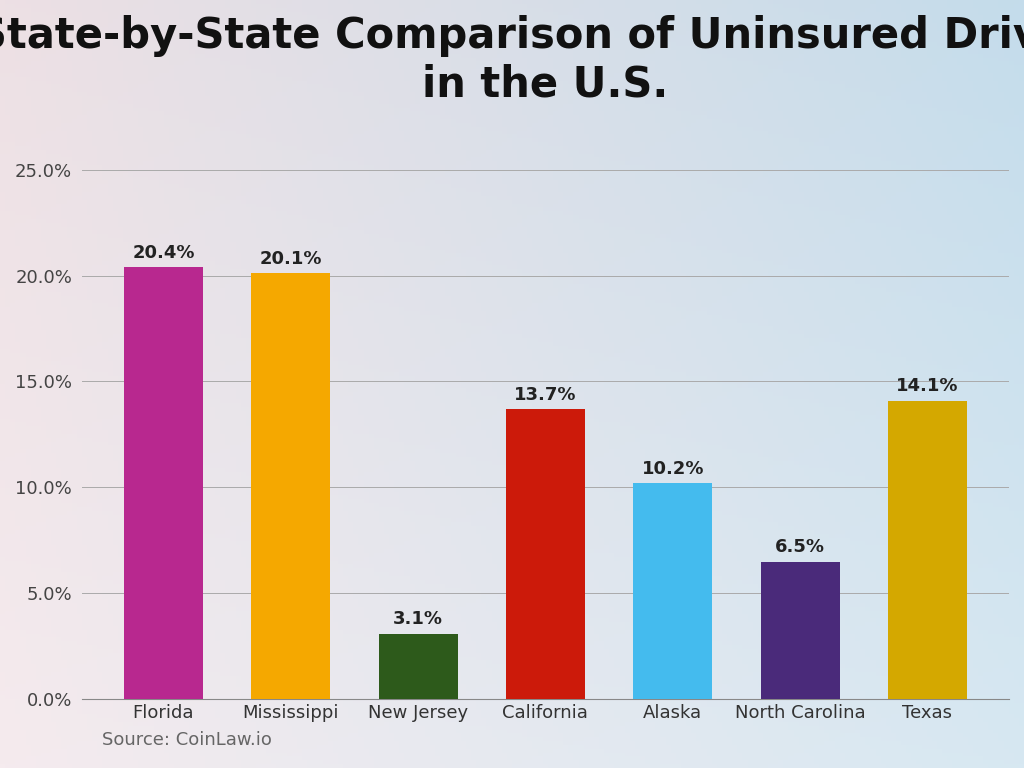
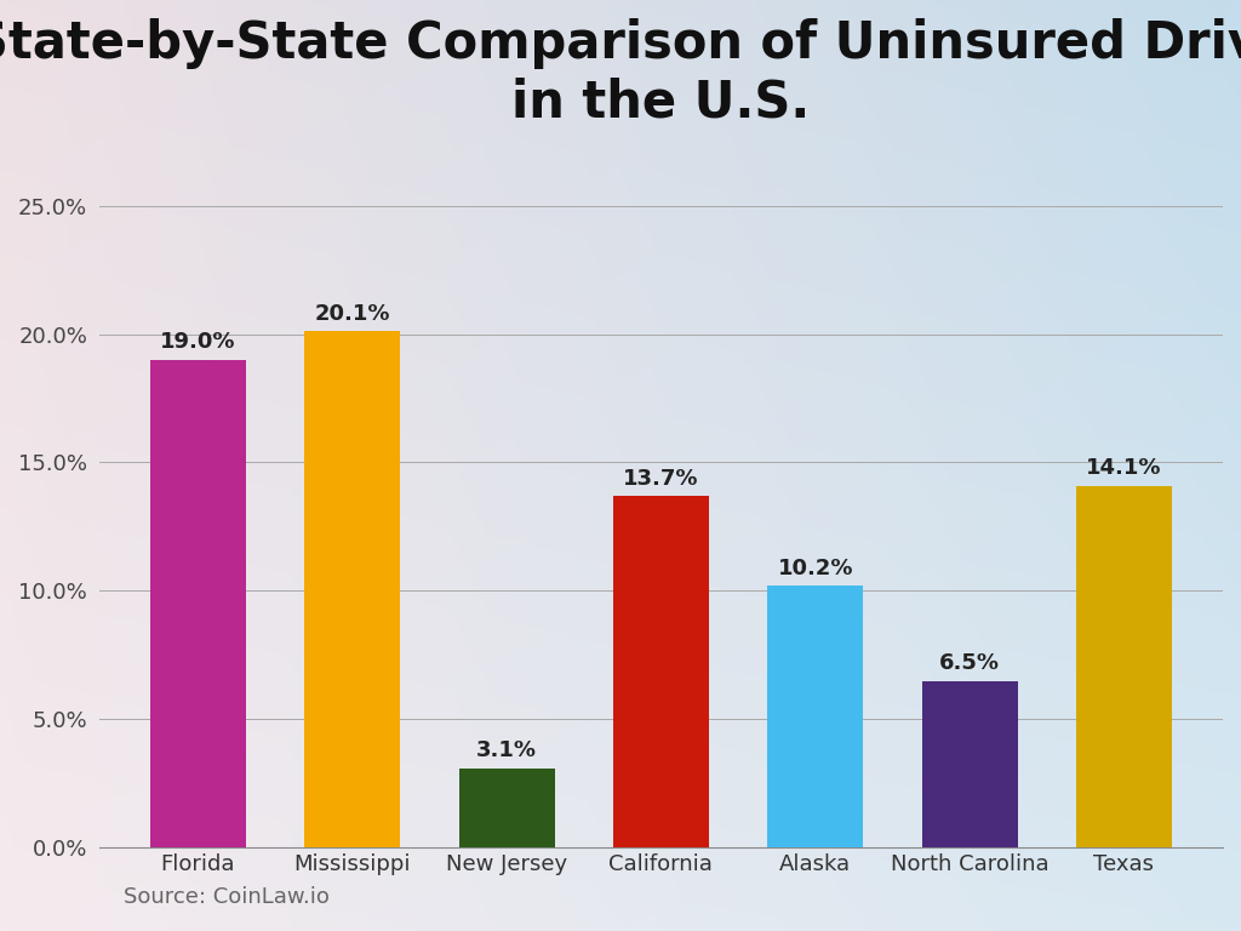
Florida: 20.4% -> 19.0%
